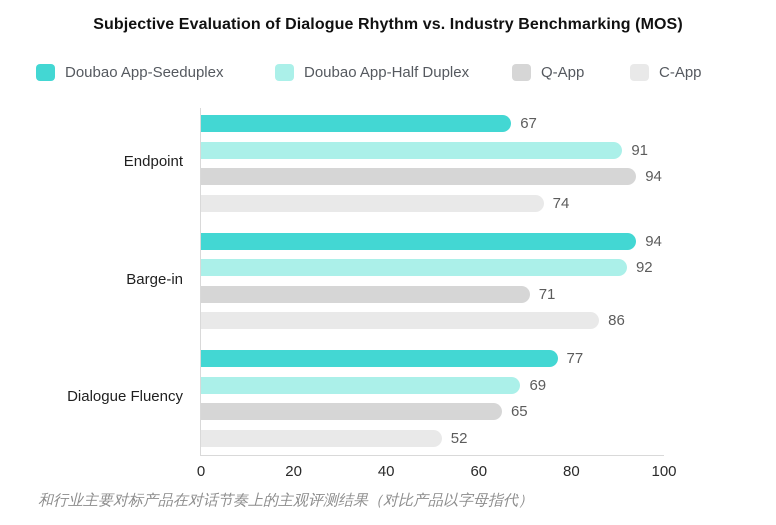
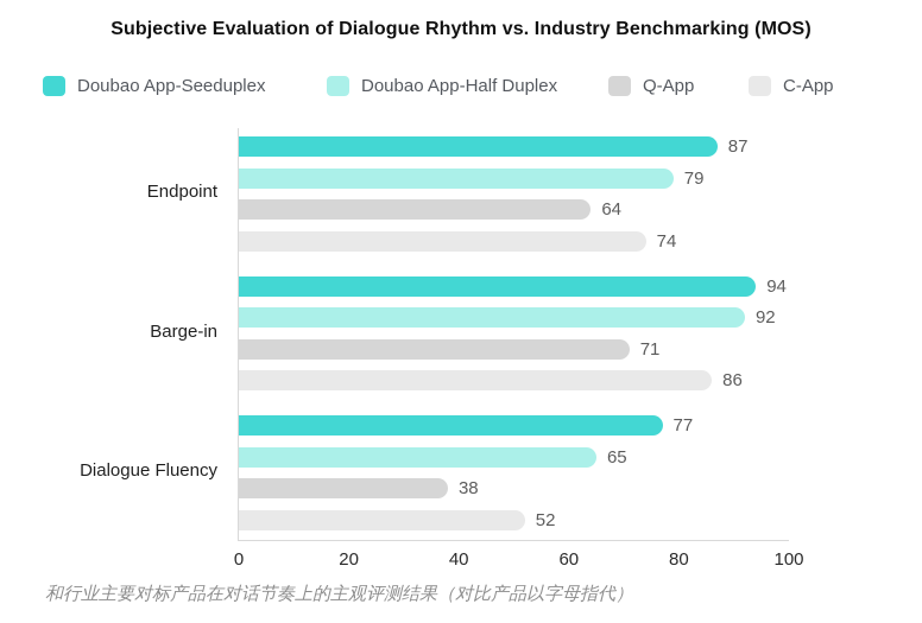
Doubao App-Seeduplex/Endpoint: 67 -> 87
Doubao App-Half Duplex/Endpoint: 91 -> 79
Q-App/Endpoint: 94 -> 64
Doubao App-Half Duplex/Dialogue Fluency: 69 -> 65
Q-App/Dialogue Fluency: 65 -> 38
